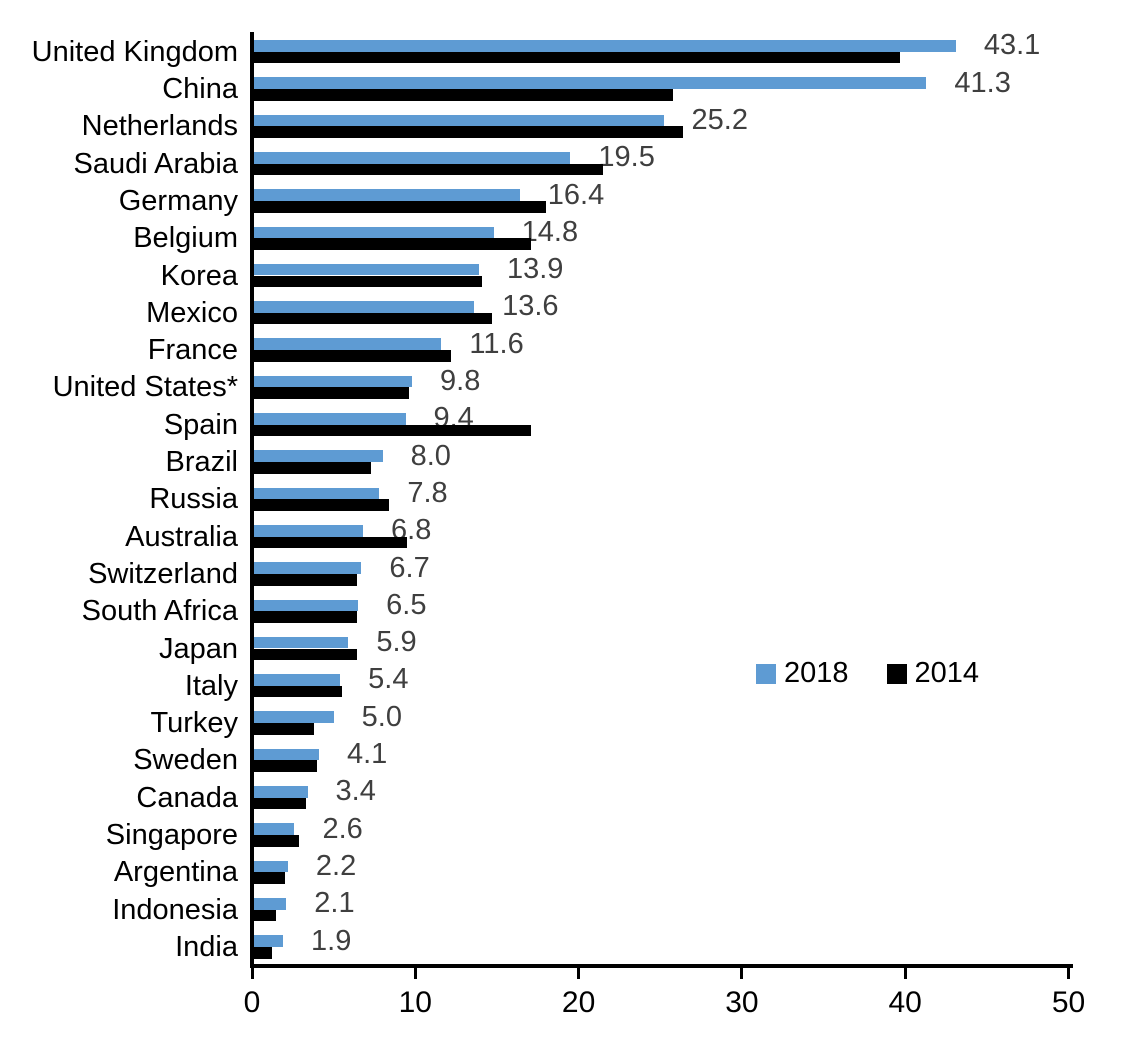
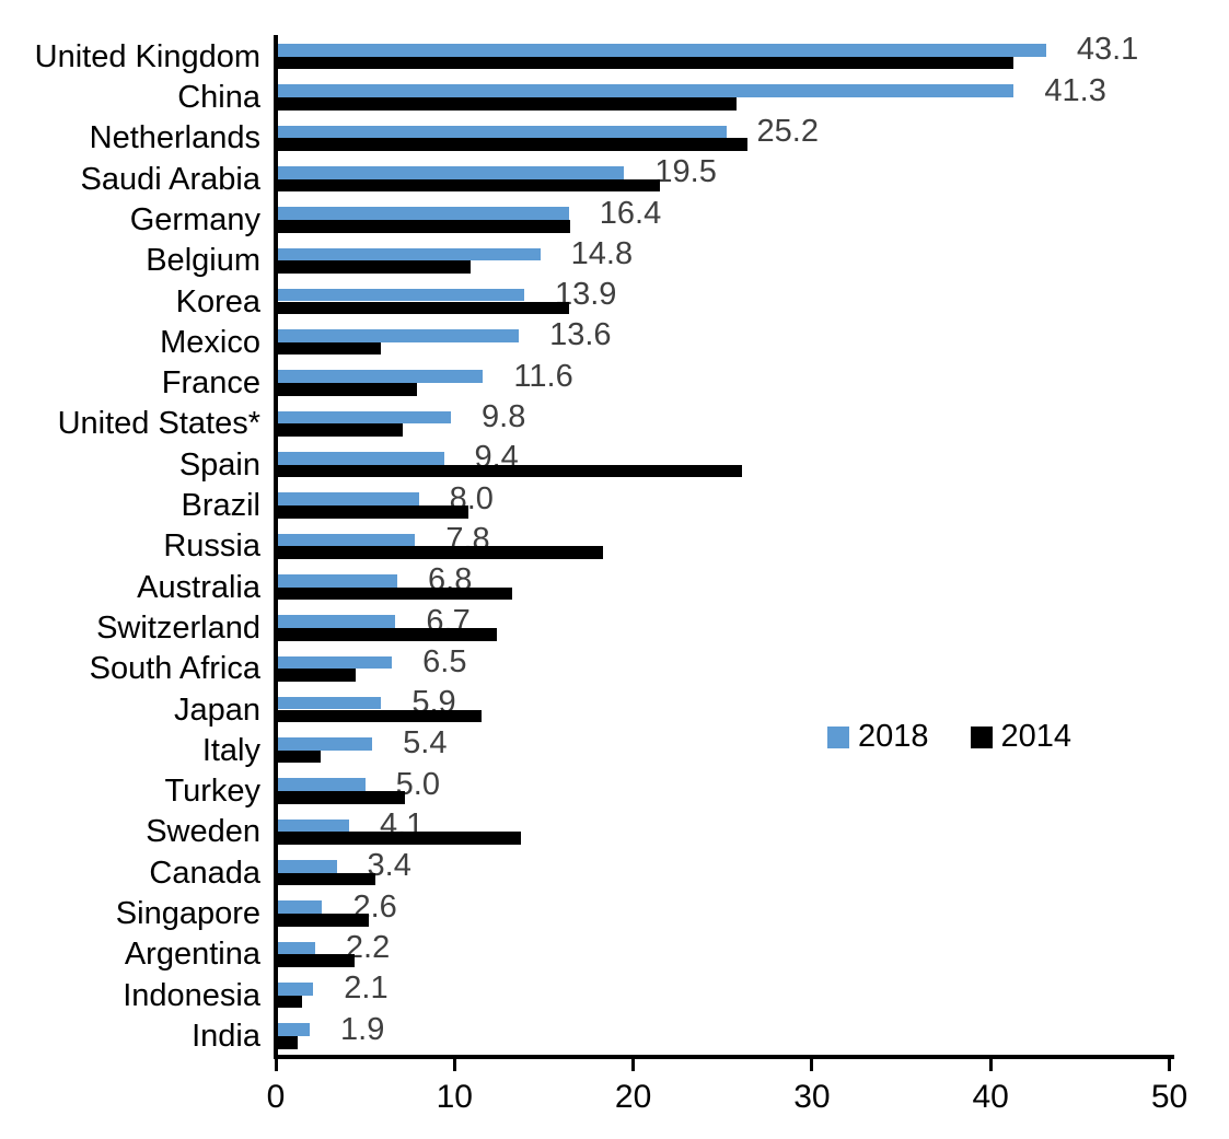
2014/United Kingdom: 39.7 -> 41.3
2014/Germany: 18.0 -> 16.5
2014/Belgium: 17.1 -> 10.9
2014/Korea: 14.1 -> 16.4
2014/Mexico: 14.7 -> 5.9
2014/France: 12.2 -> 7.9
2014/United States*: 9.6 -> 7.1
2014/Spain: 17.1 -> 26.1
2014/Brazil: 7.3 -> 10.8
2014/Russia: 8.4 -> 18.3
2014/Australia: 9.5 -> 13.2
2014/Switzerland: 6.4 -> 12.4
2014/South Africa: 6.4 -> 4.5
2014/Japan: 6.4 -> 11.5
2014/Italy: 5.5 -> 2.5
2014/Turkey: 3.8 -> 7.2
2014/Sweden: 4.0 -> 13.7
2014/Canada: 3.3 -> 5.6
2014/Singapore: 2.9 -> 5.2
2014/Argentina: 2.0 -> 4.4
